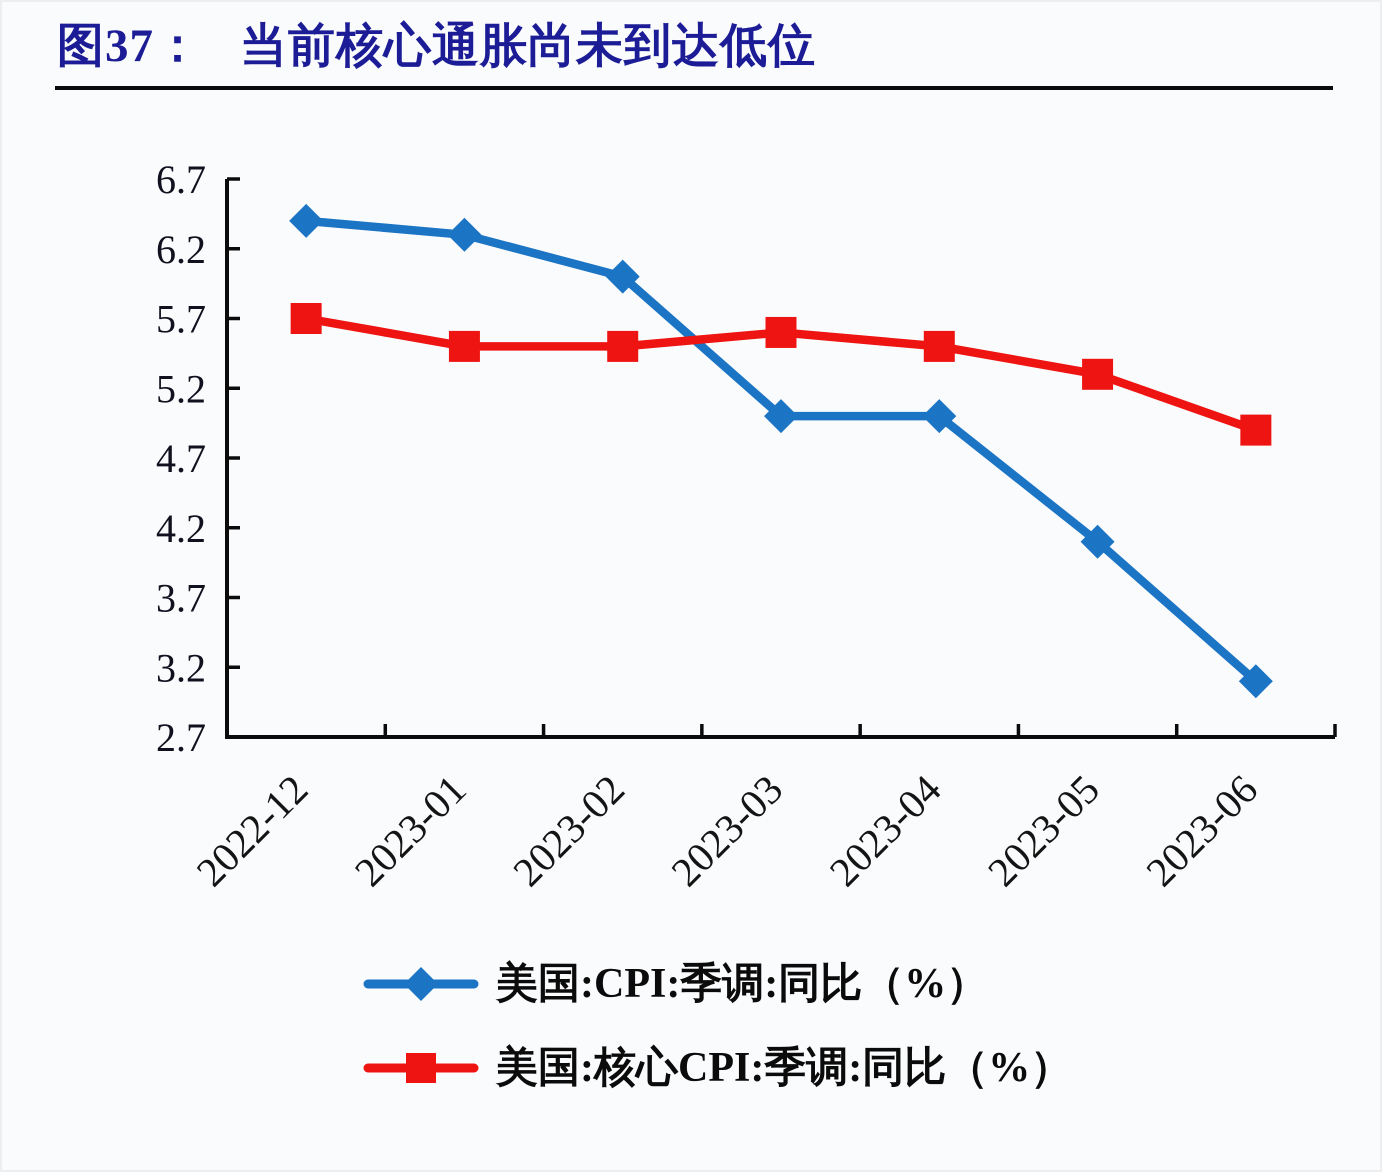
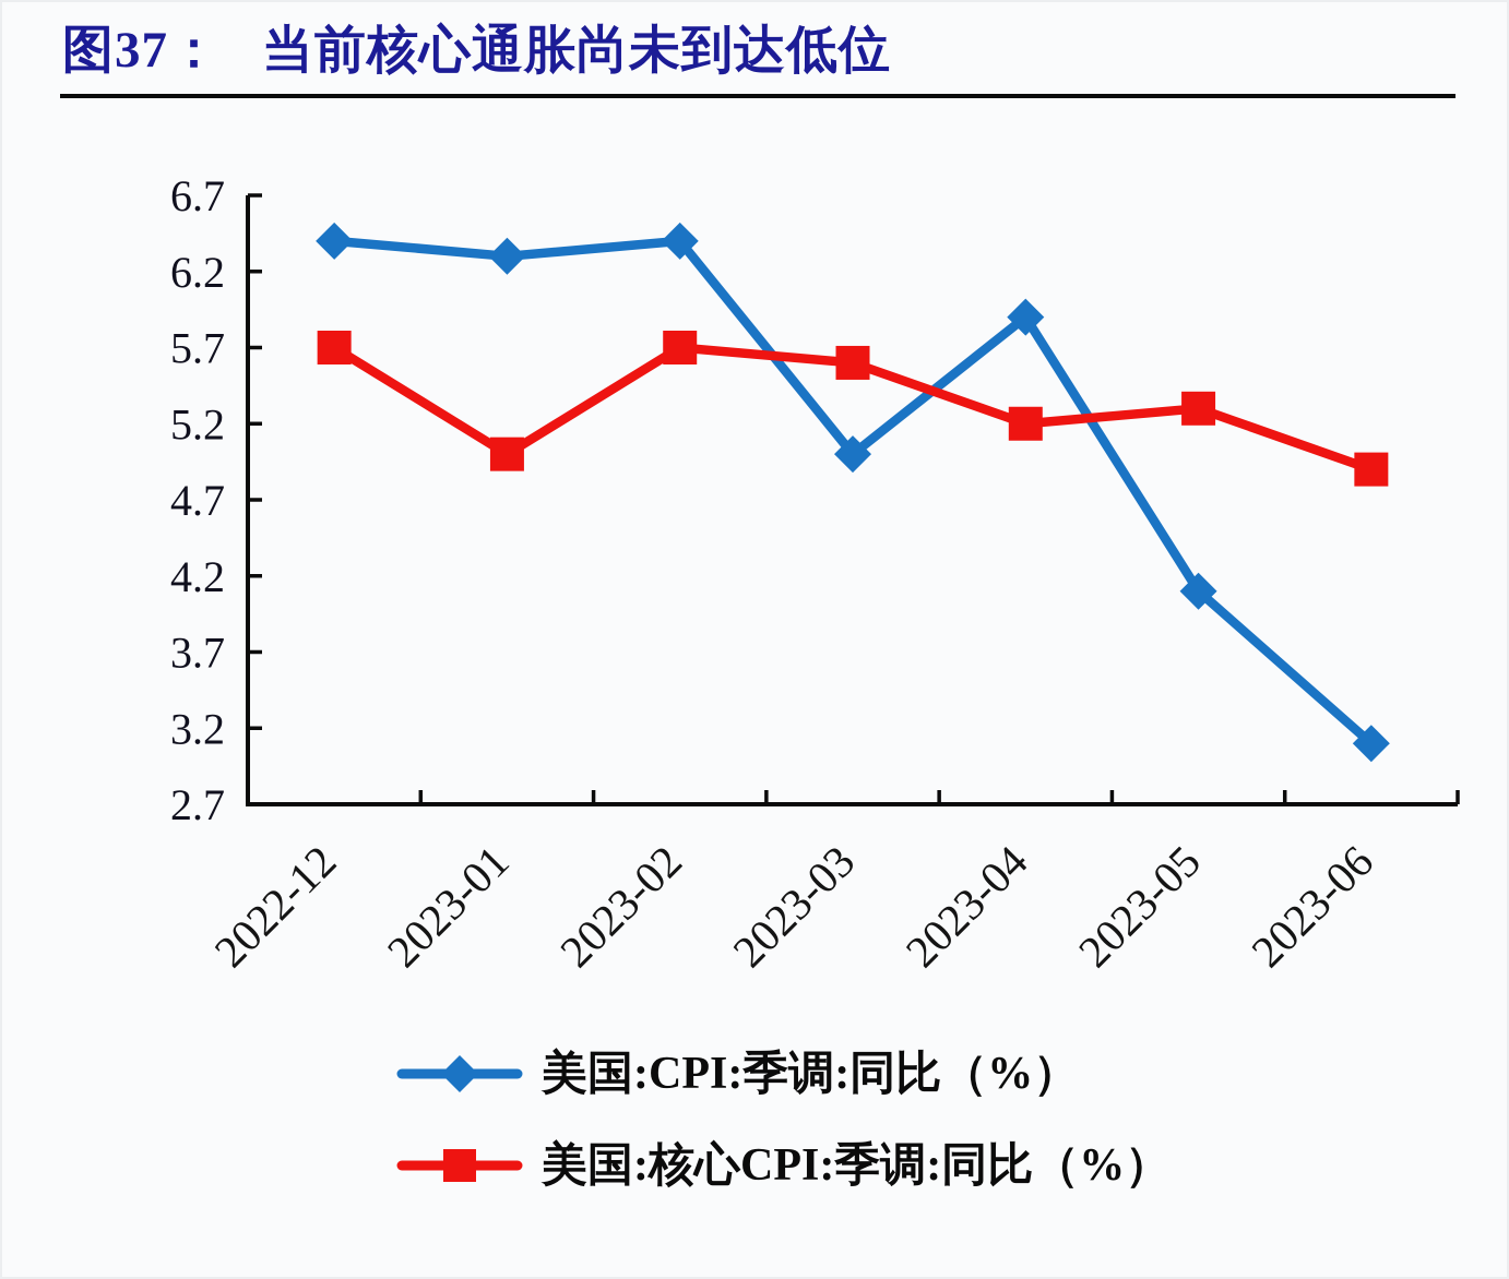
美国:核心CPI:季调:同比（%）/2023-01: 5.5 -> 5.0
美国:CPI:季调:同比（%）/2023-02: 6.0 -> 6.4
美国:核心CPI:季调:同比（%）/2023-02: 5.5 -> 5.7
美国:CPI:季调:同比（%）/2023-04: 5.0 -> 5.9
美国:核心CPI:季调:同比（%）/2023-04: 5.5 -> 5.2
